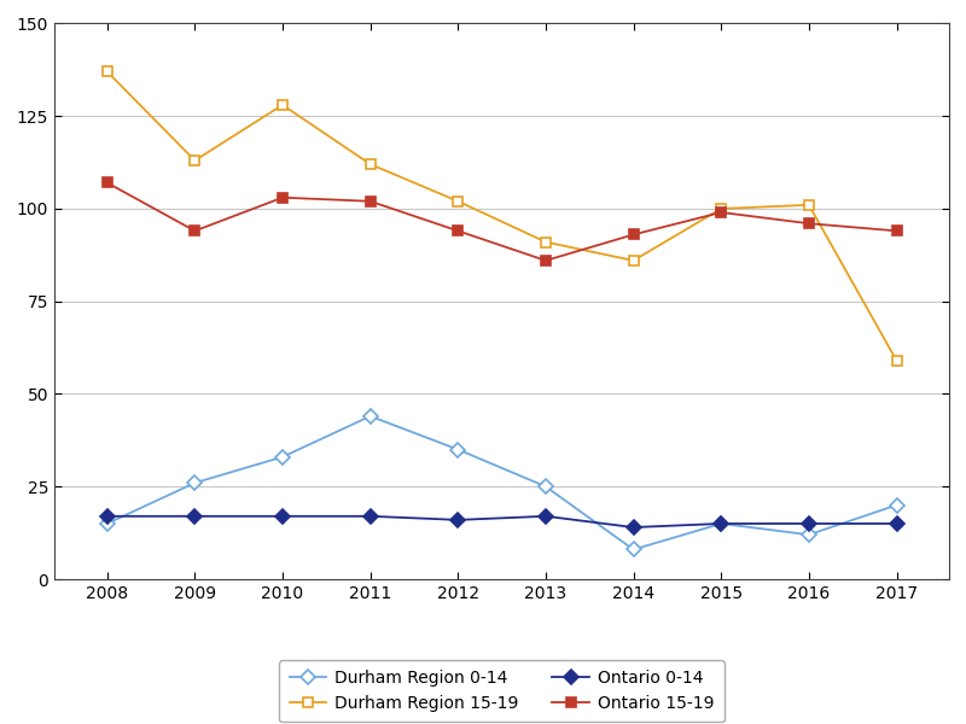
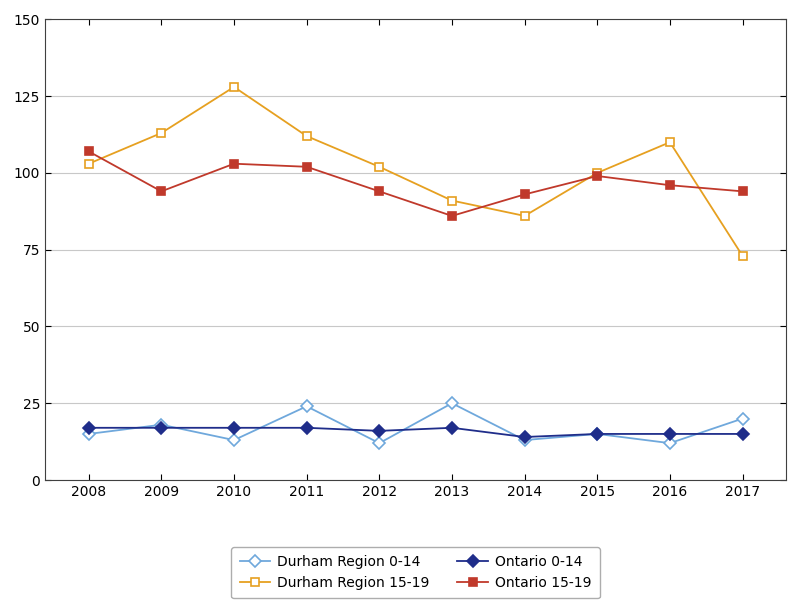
Durham Region 15-19/2008: 137 -> 103
Durham Region 0-14/2009: 26 -> 18
Durham Region 0-14/2010: 33 -> 13
Durham Region 0-14/2011: 44 -> 24
Durham Region 0-14/2012: 35 -> 12
Durham Region 0-14/2014: 8 -> 13
Durham Region 15-19/2016: 101 -> 110
Durham Region 15-19/2017: 59 -> 73
